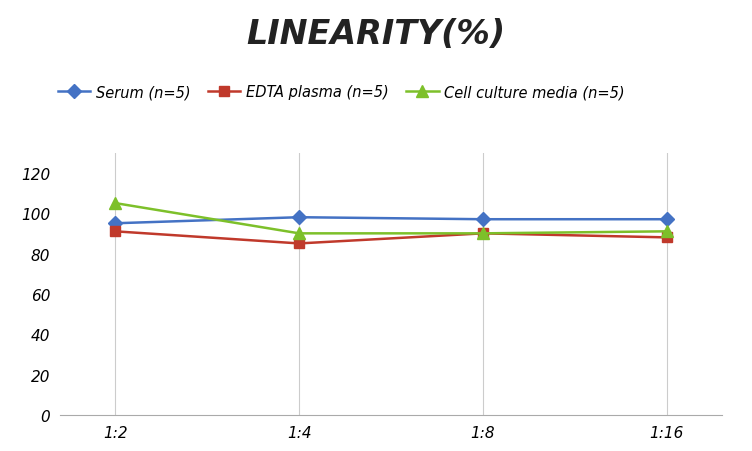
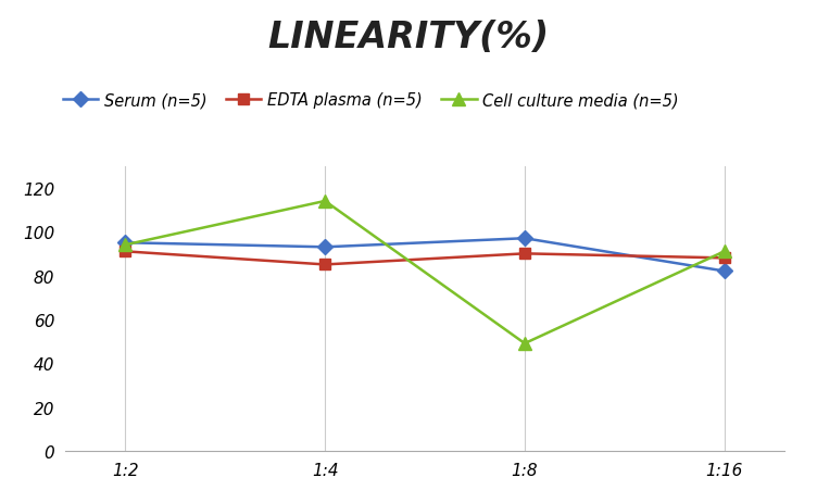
Cell culture media (n=5)/1:2: 105 -> 94
Serum (n=5)/1:4: 98 -> 93
Cell culture media (n=5)/1:4: 90 -> 114
Cell culture media (n=5)/1:8: 90 -> 49
Serum (n=5)/1:16: 97 -> 82
